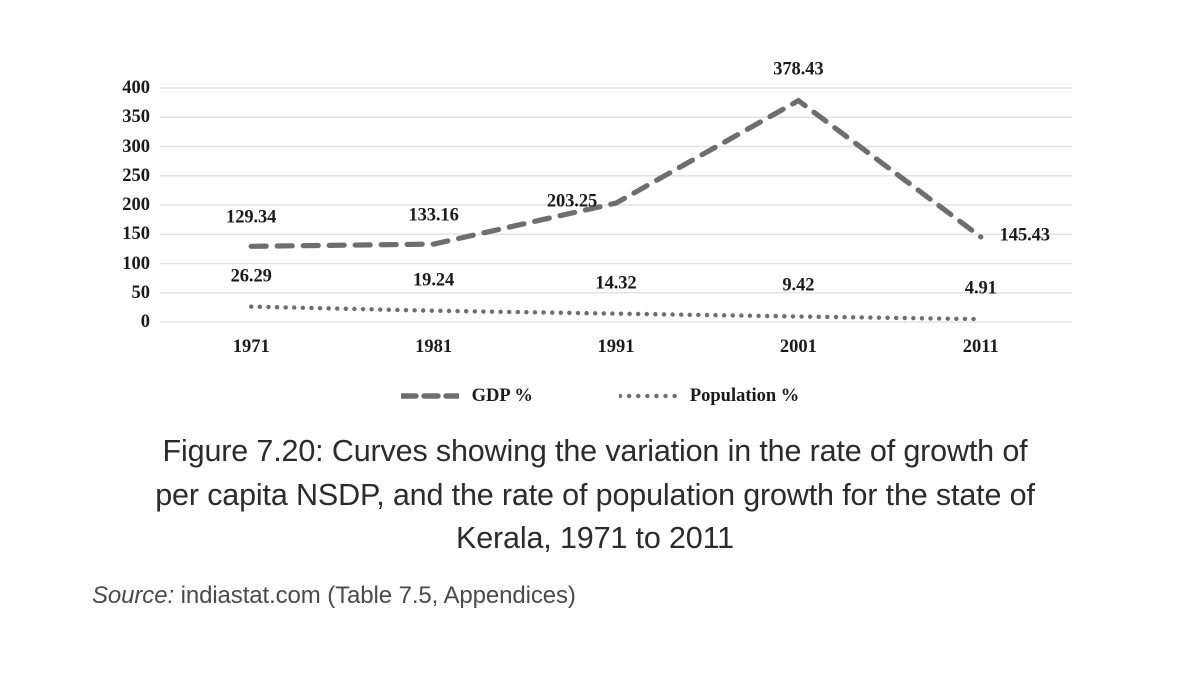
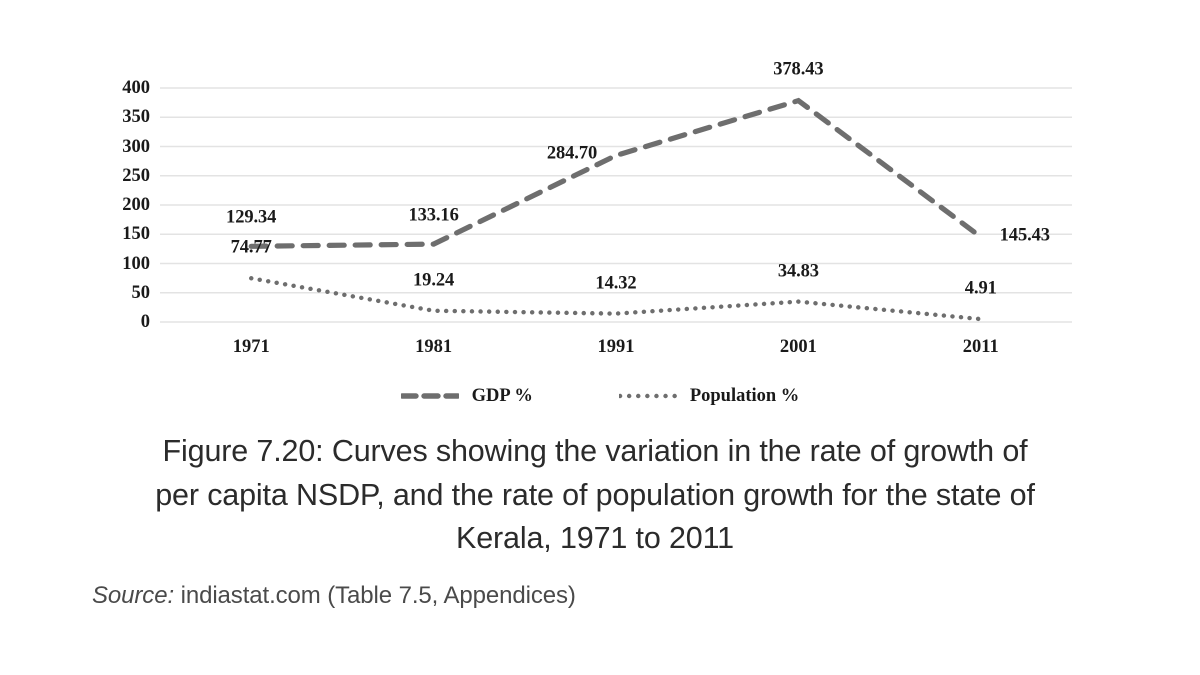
Population %/1971: 26.29 -> 74.77
GDP %/1991: 203.25 -> 284.70
Population %/2001: 9.42 -> 34.83
